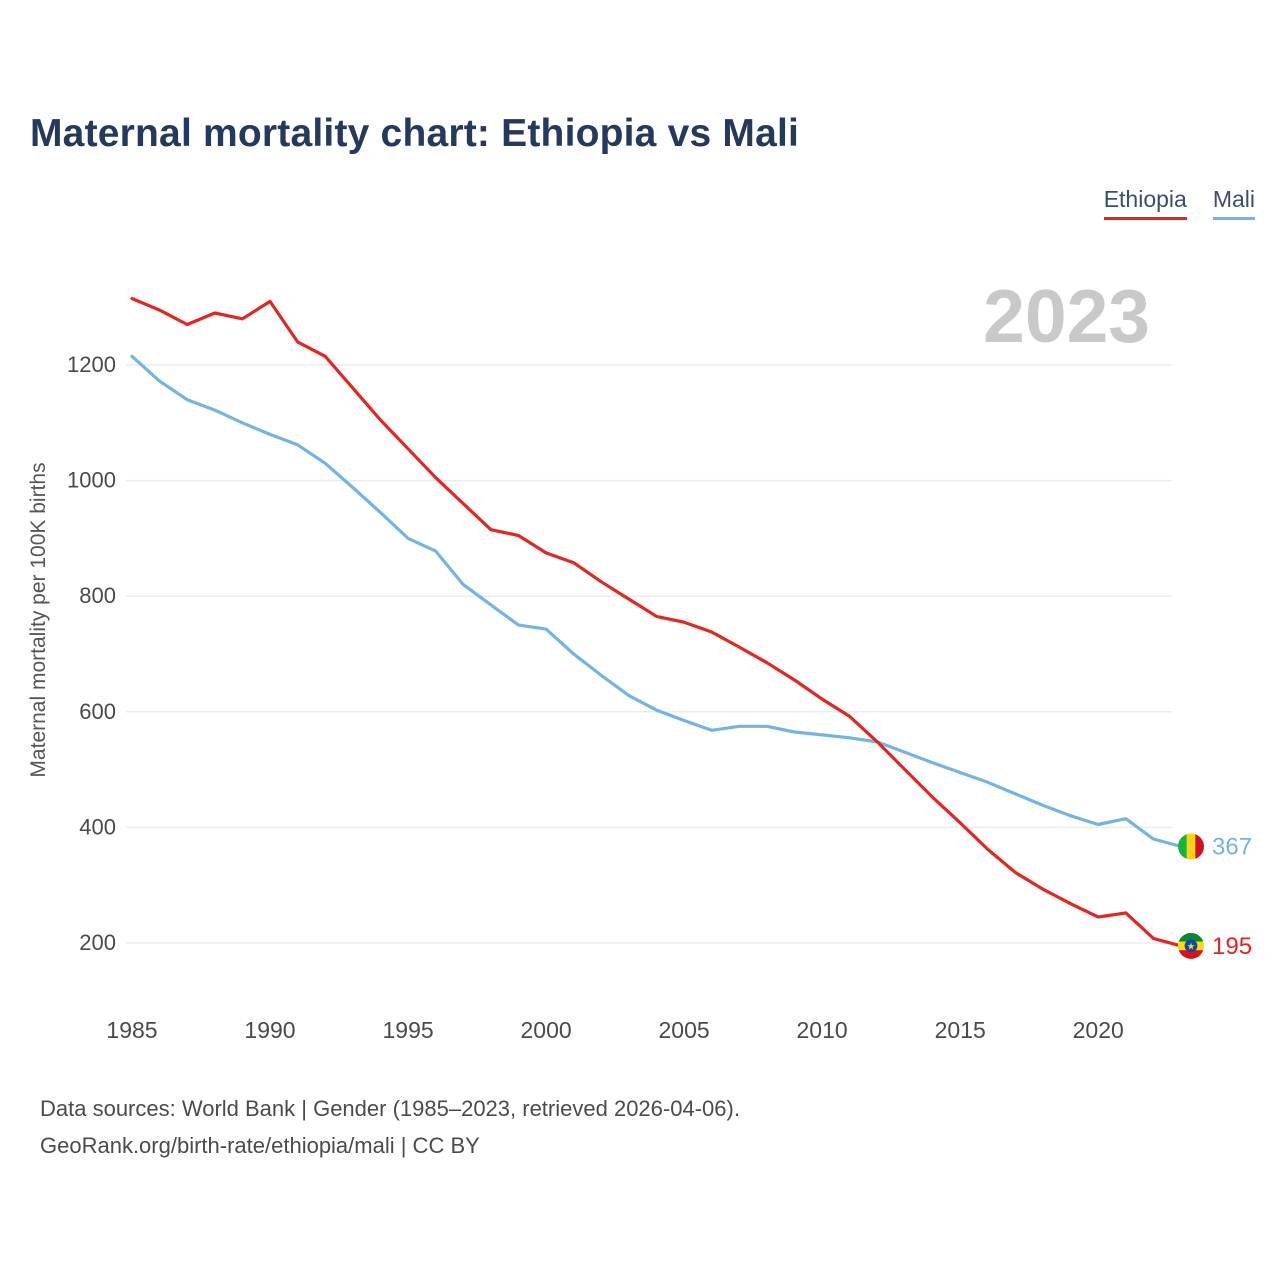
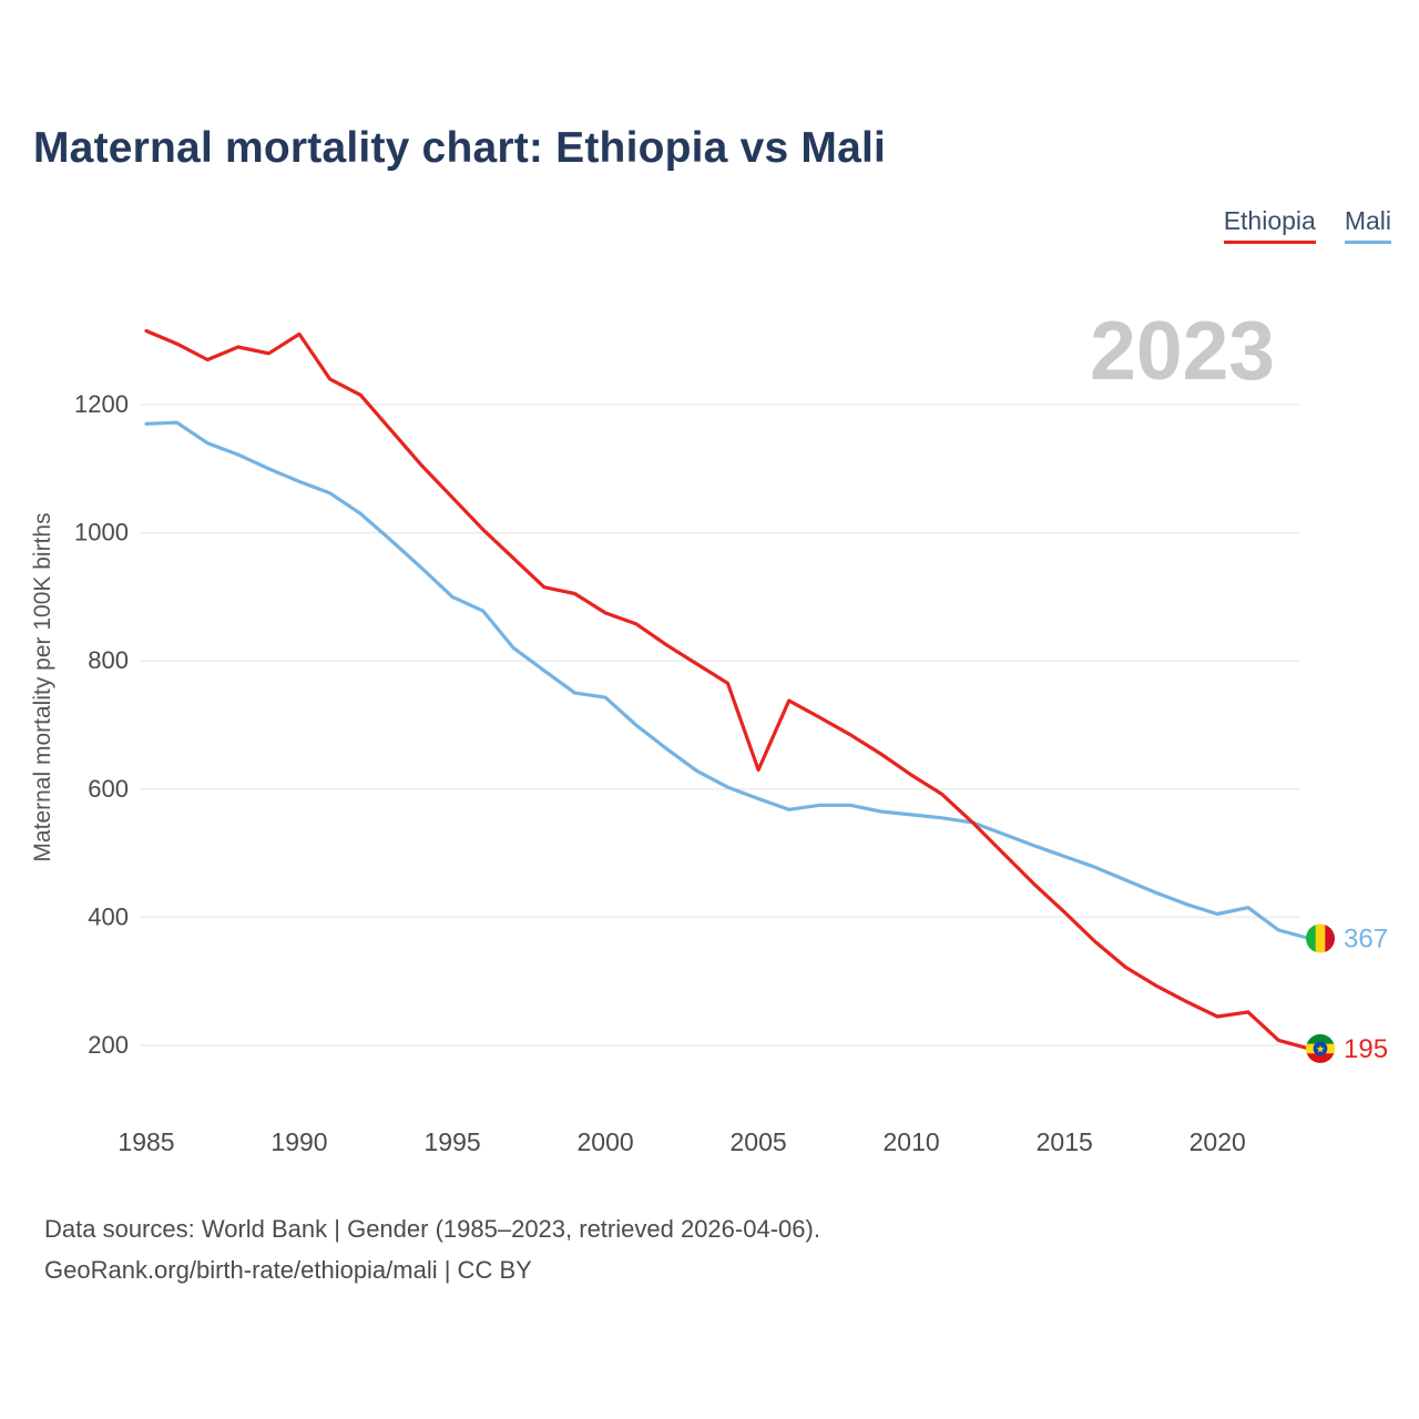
Mali/1985: 1220 -> 1170
Ethiopia/2005: 760 -> 630
